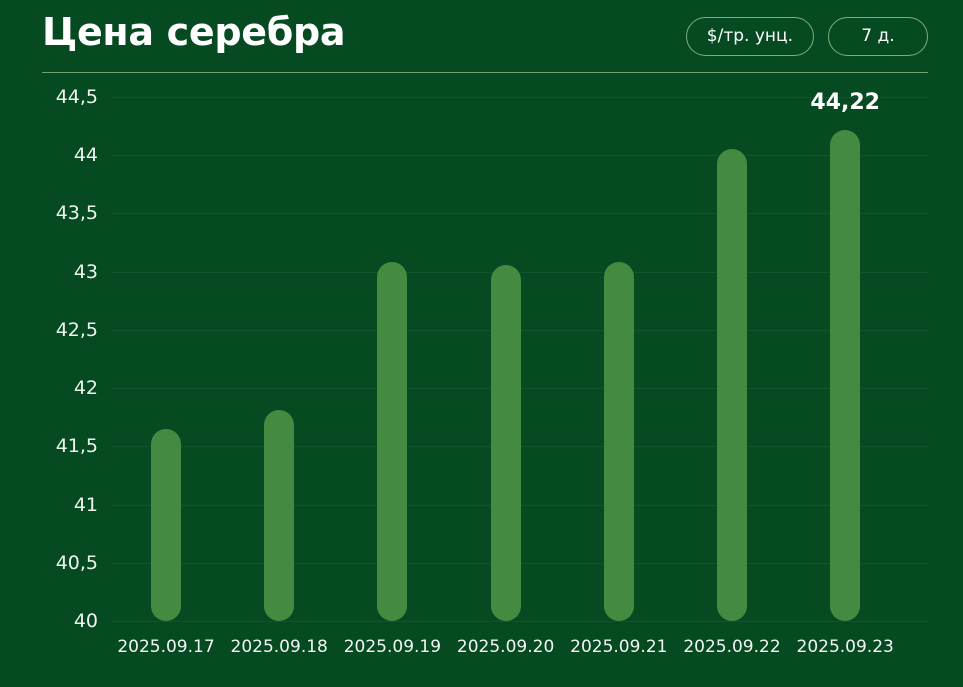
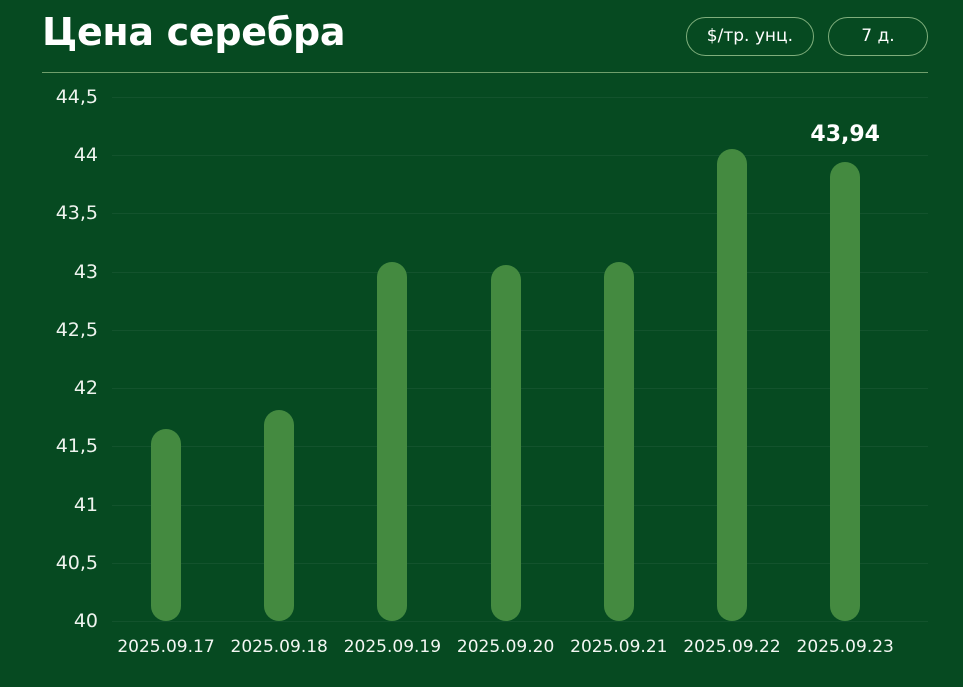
2025.09.23: 44,22 -> 43,94
